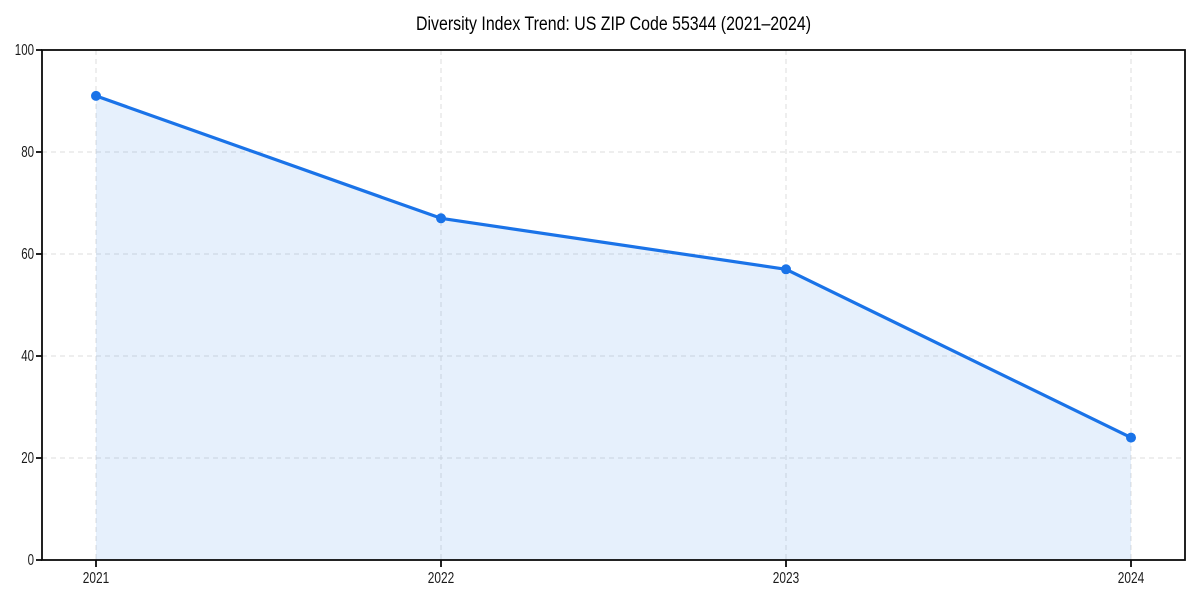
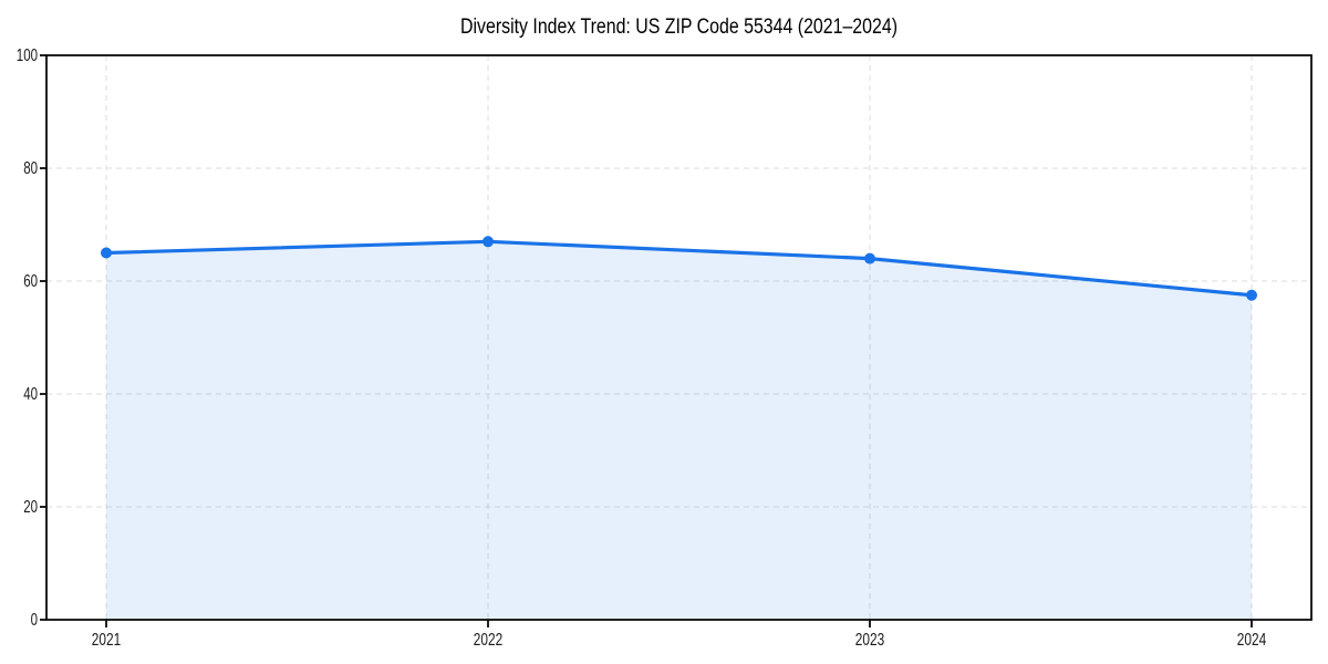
2021: 91 -> 65
2023: 57 -> 64
2024: 24 -> 58
